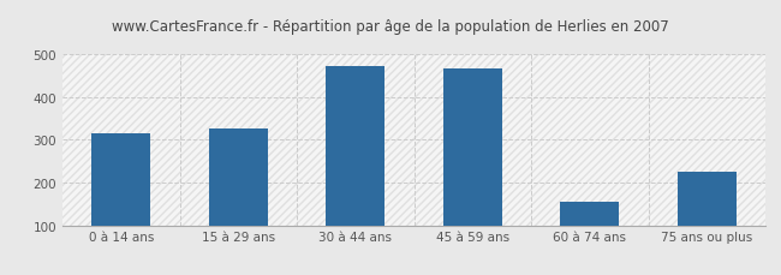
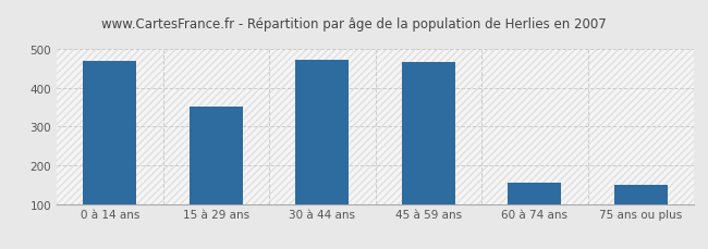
0 à 14 ans: 315 -> 470
15 à 29 ans: 325 -> 350
75 ans ou plus: 225 -> 148
